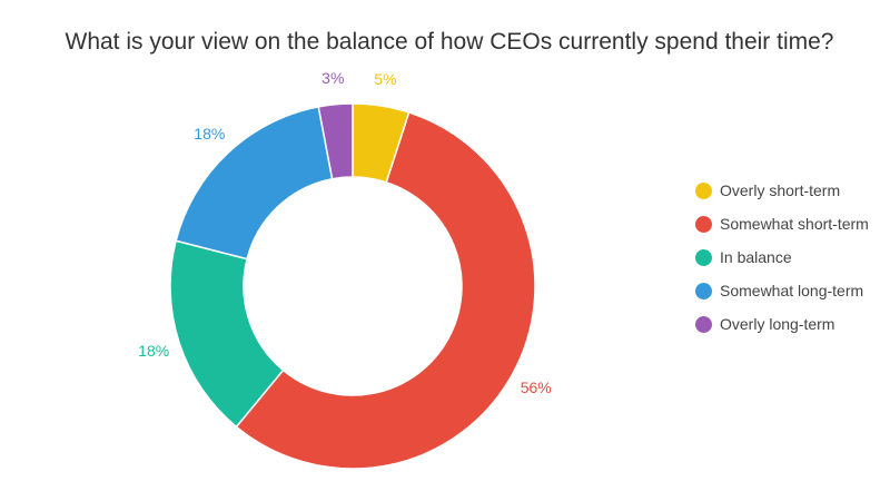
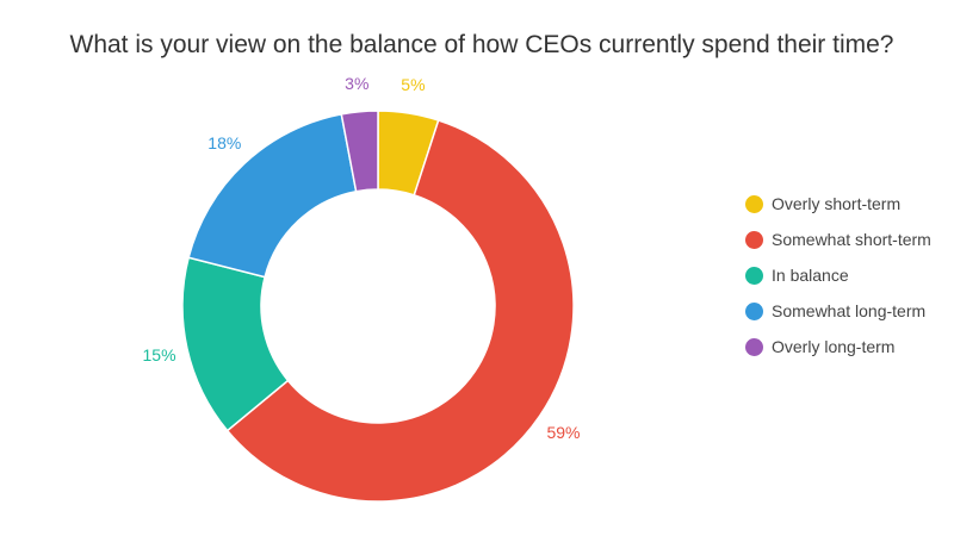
Somewhat short-term: 56% -> 59%
In balance: 18% -> 15%
